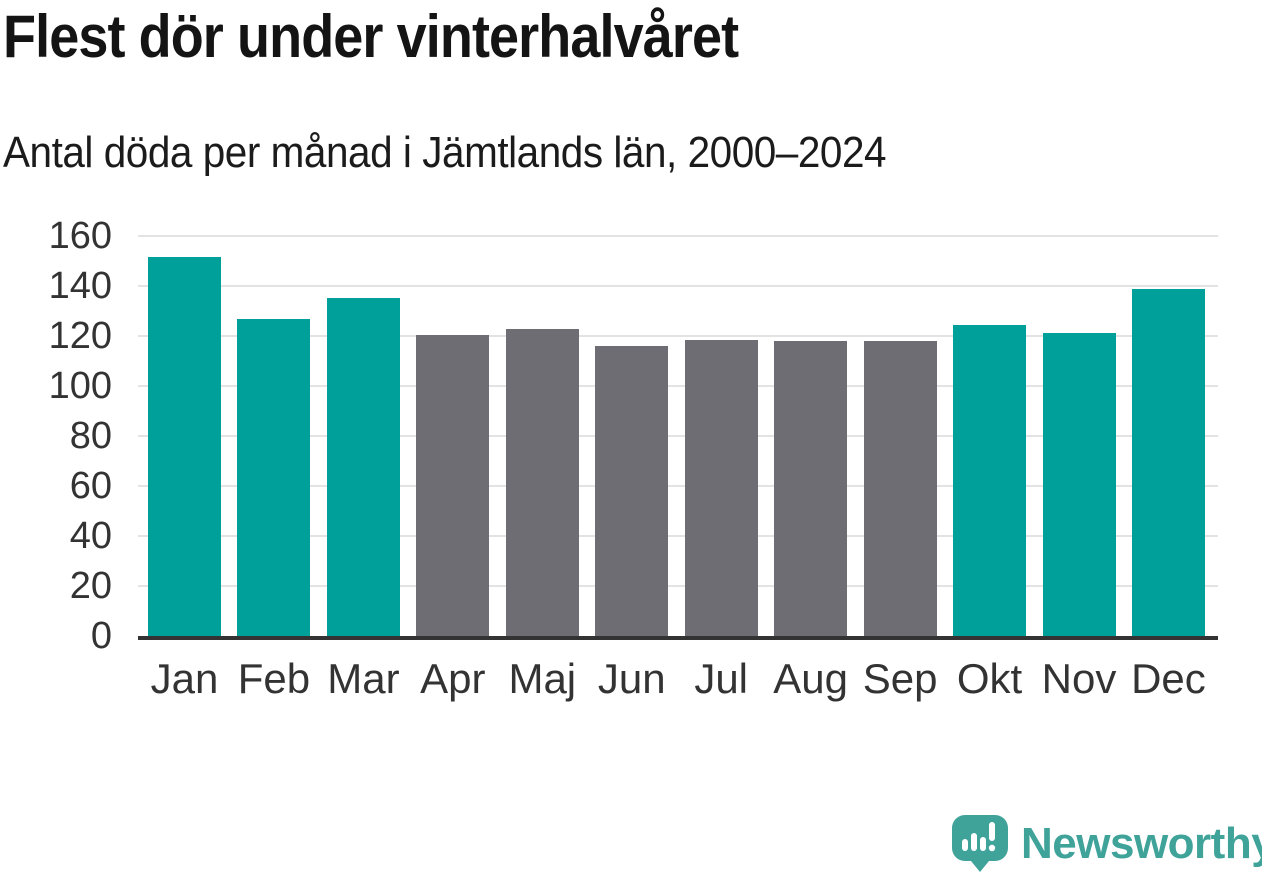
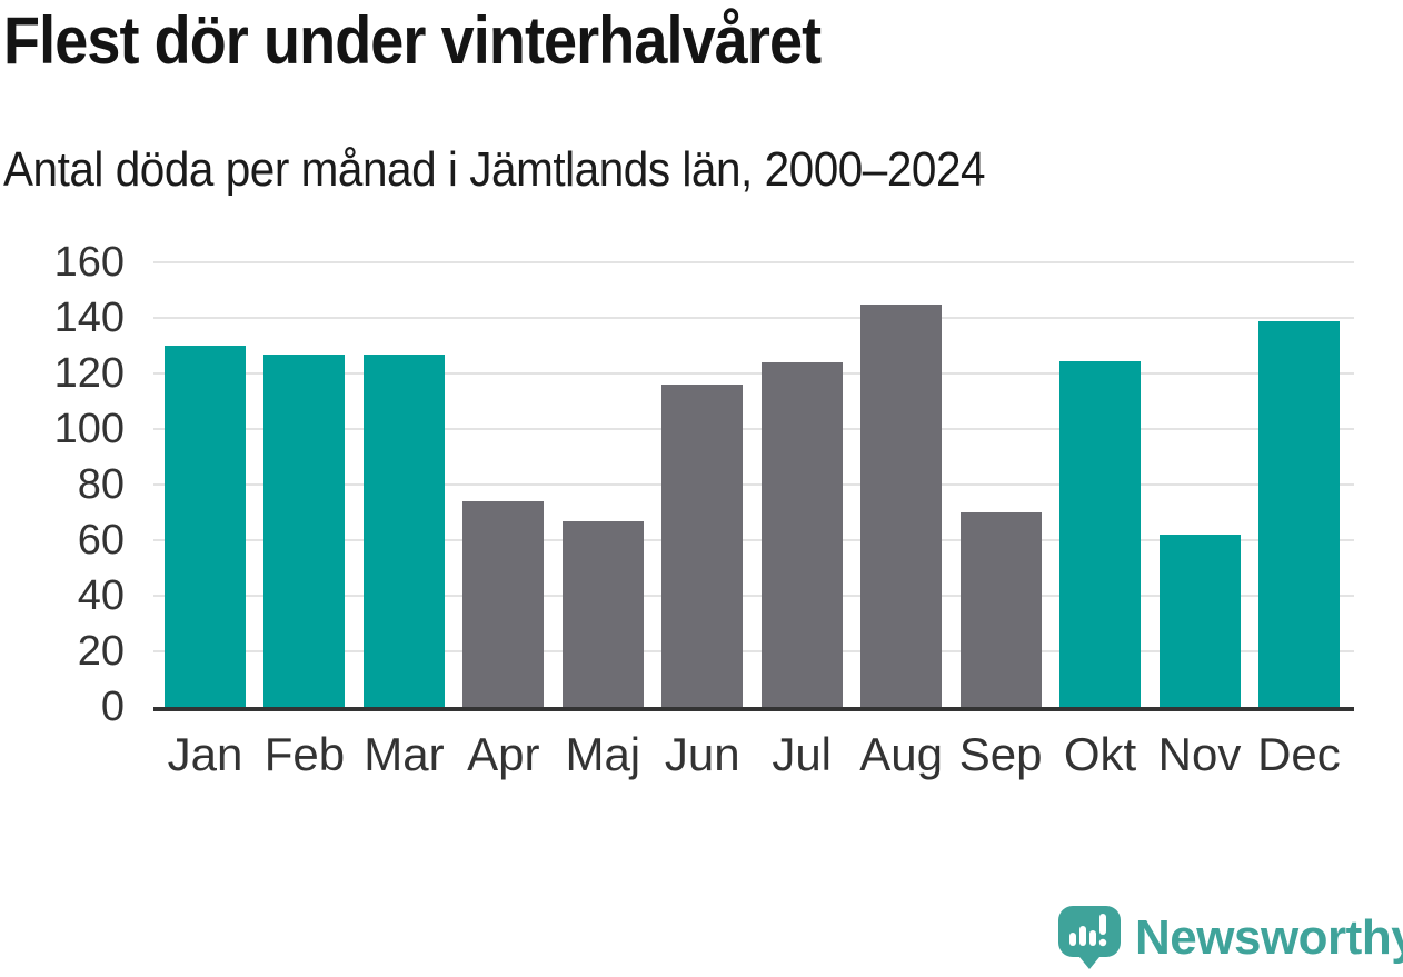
Jan: 152 -> 130
Mar: 135 -> 127
Apr: 120 -> 74
Maj: 123 -> 67
Jul: 118 -> 124
Aug: 118 -> 145
Sep: 118 -> 70
Nov: 121 -> 62
